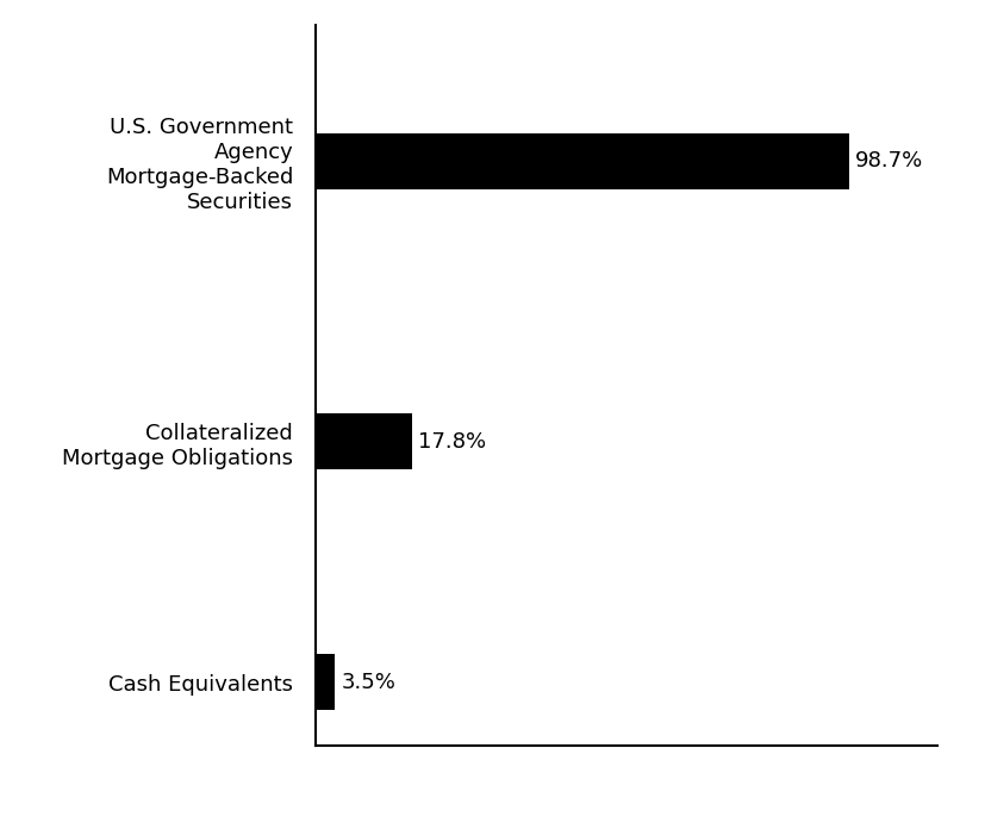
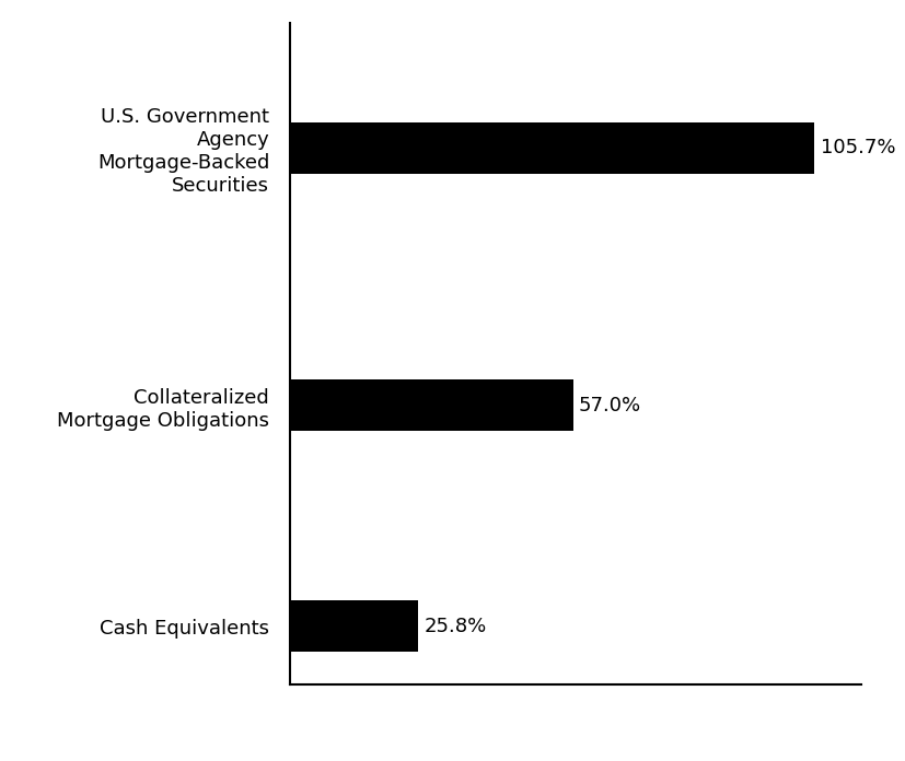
U.S. Government Agency Mortgage-Backed Securities: 98.7% -> 105.7%
Collateralized Mortgage Obligations: 17.8% -> 57.0%
Cash Equivalents: 3.5% -> 25.8%
